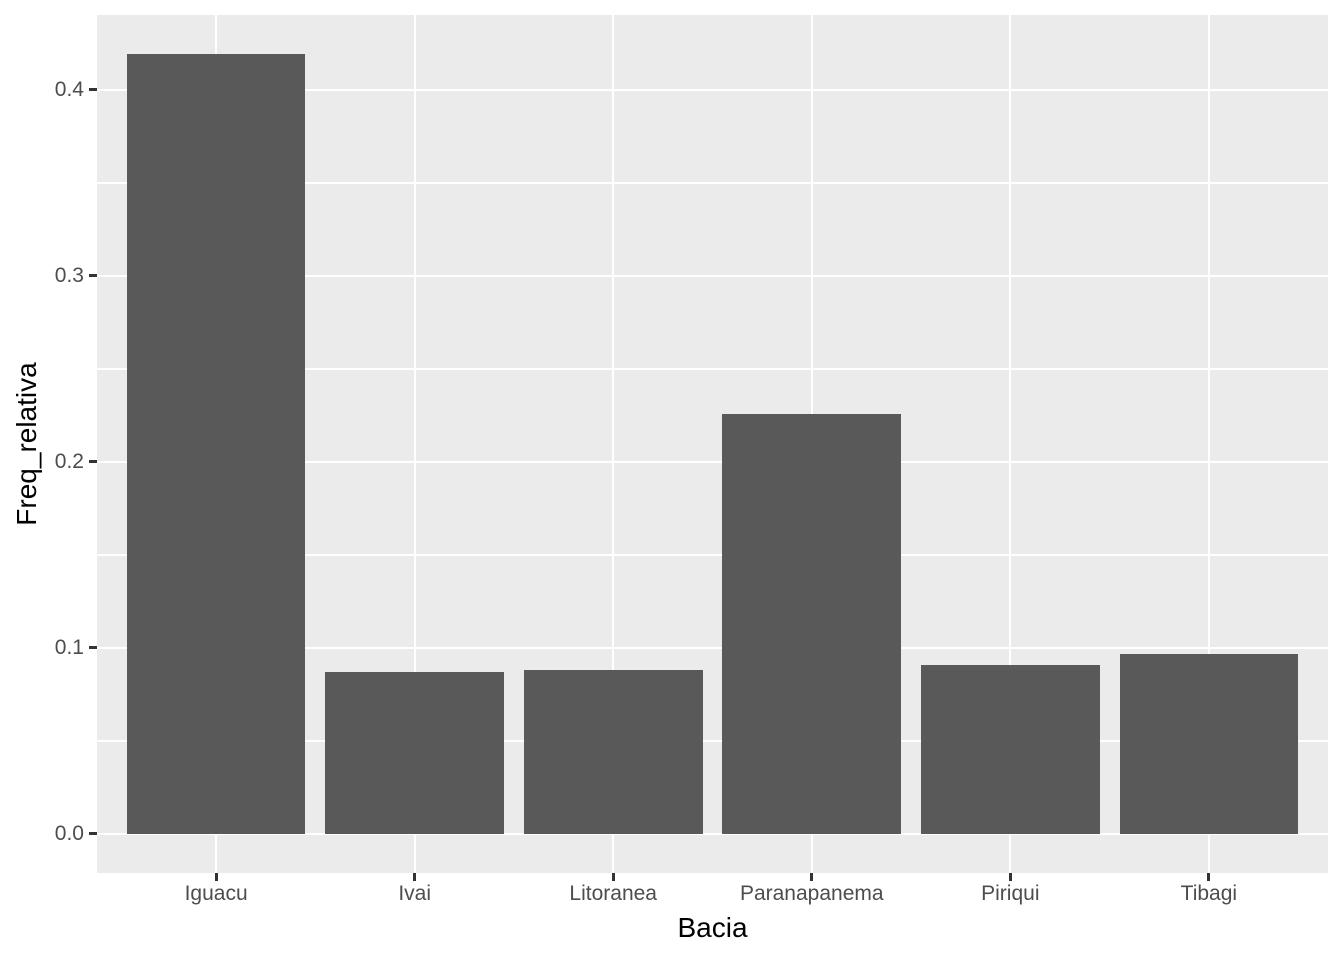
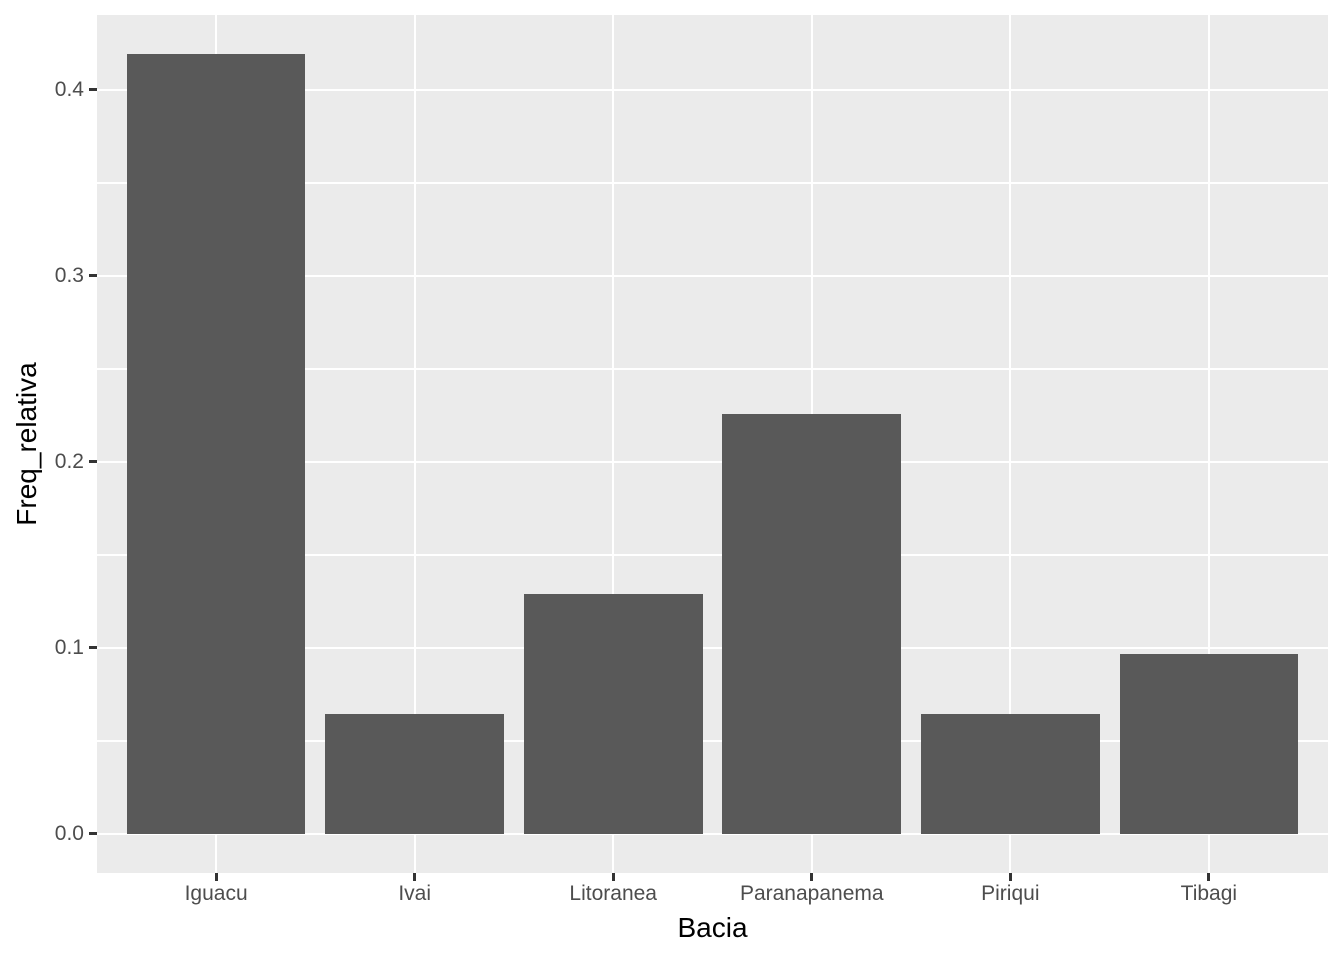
Ivai: 0.087 -> 0.065
Litoranea: 0.088 -> 0.129
Piriqui: 0.091 -> 0.065
